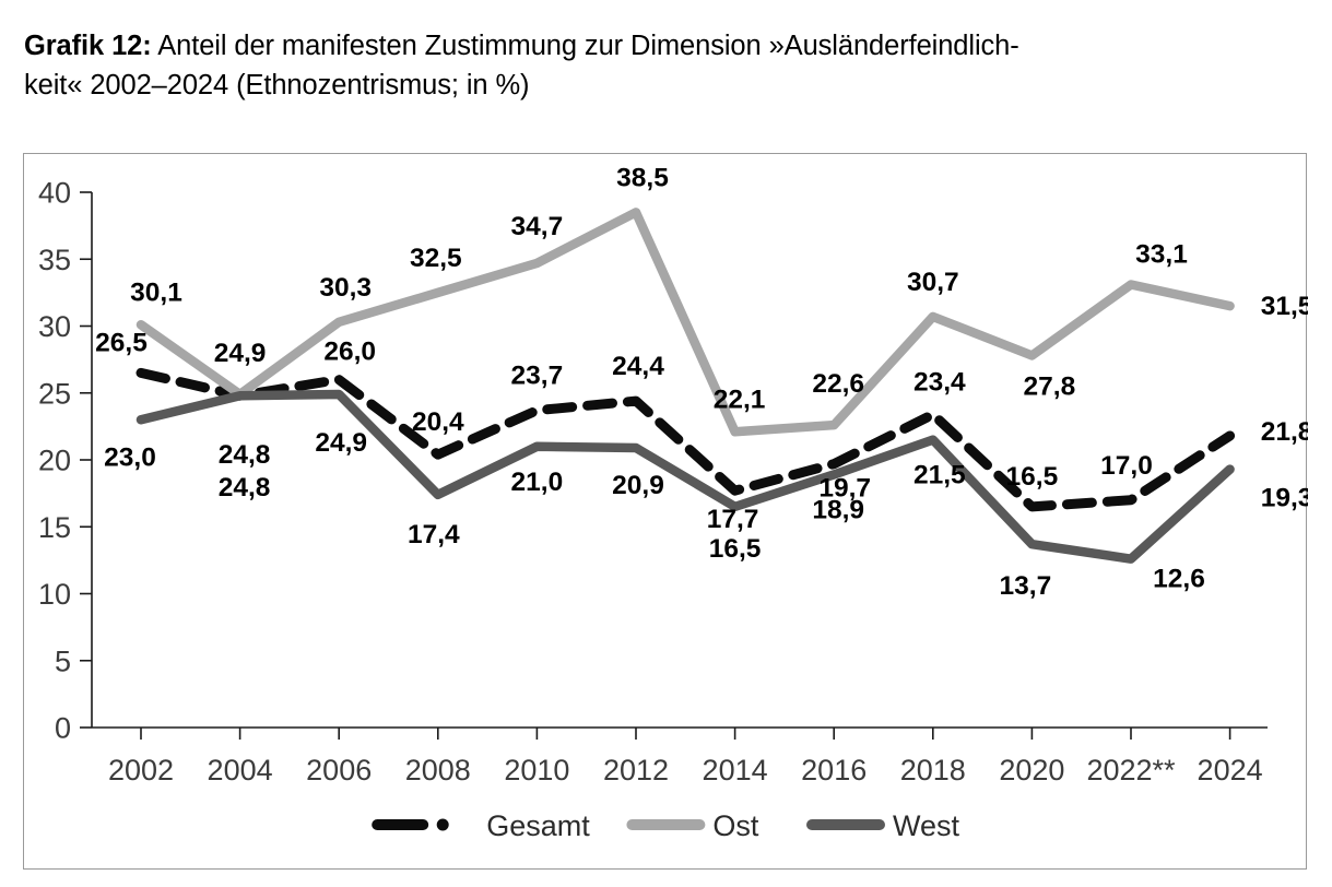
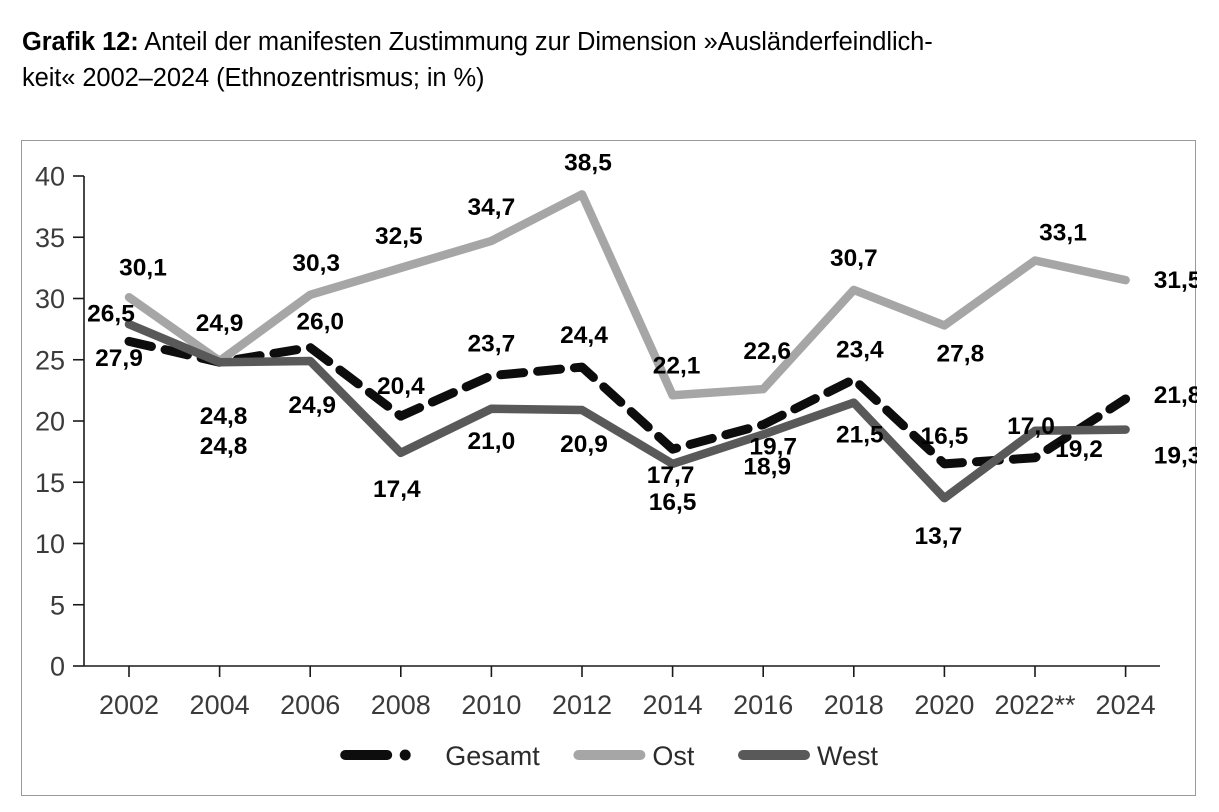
West/2002: 23,0 -> 27,9
West/2022**: 12,6 -> 19,2
